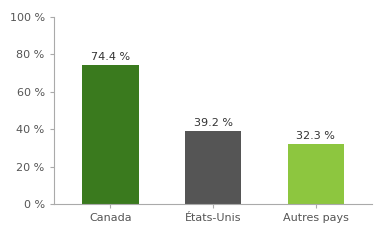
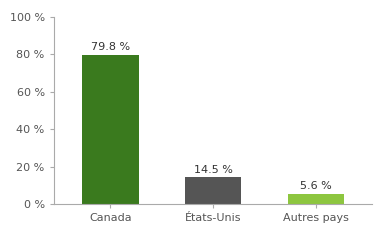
Canada: 74.4 -> 79.8
États-Unis: 39.2 -> 14.5
Autres pays: 32.3 -> 5.6
